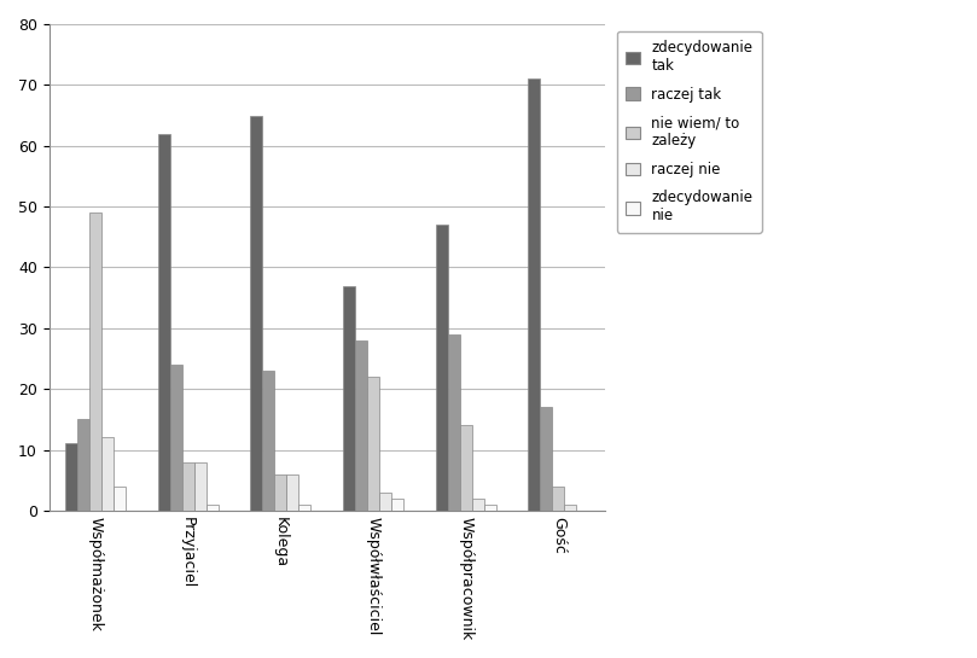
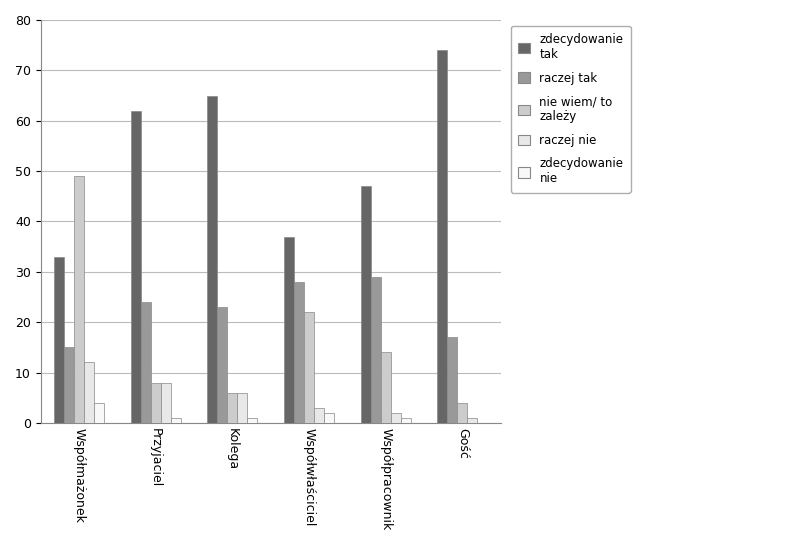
zdecydowanie tak/Współmażonek: 11 -> 33
zdecydowanie tak/Gość: 71 -> 74
